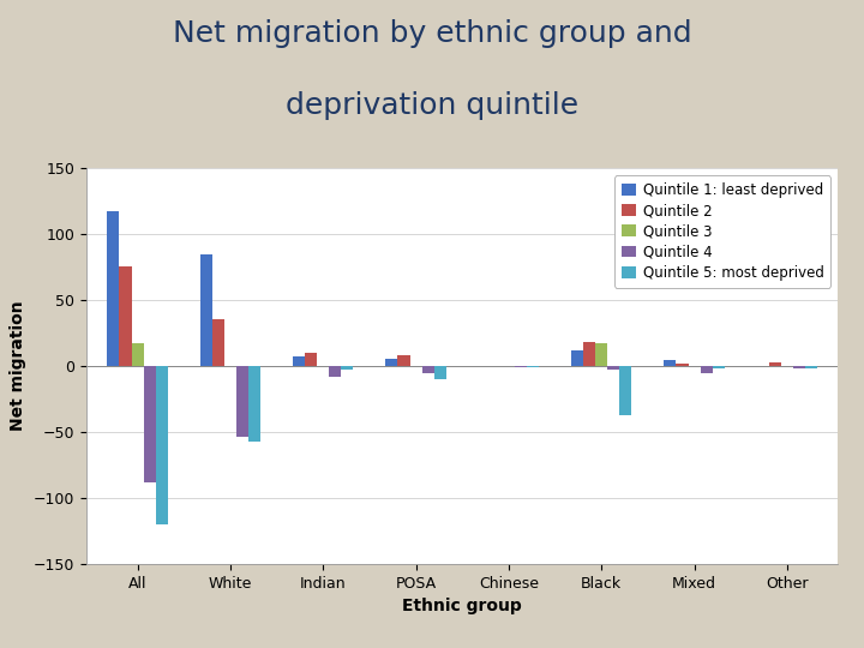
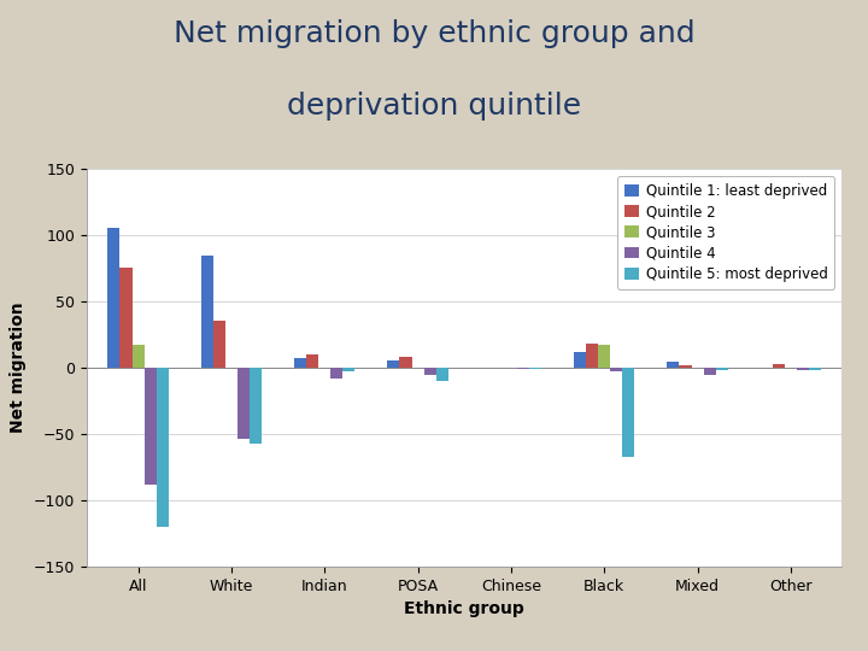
Quintile 1: least deprived/All: 118 -> 106
Quintile 5: most deprived/Black: -37 -> -67
